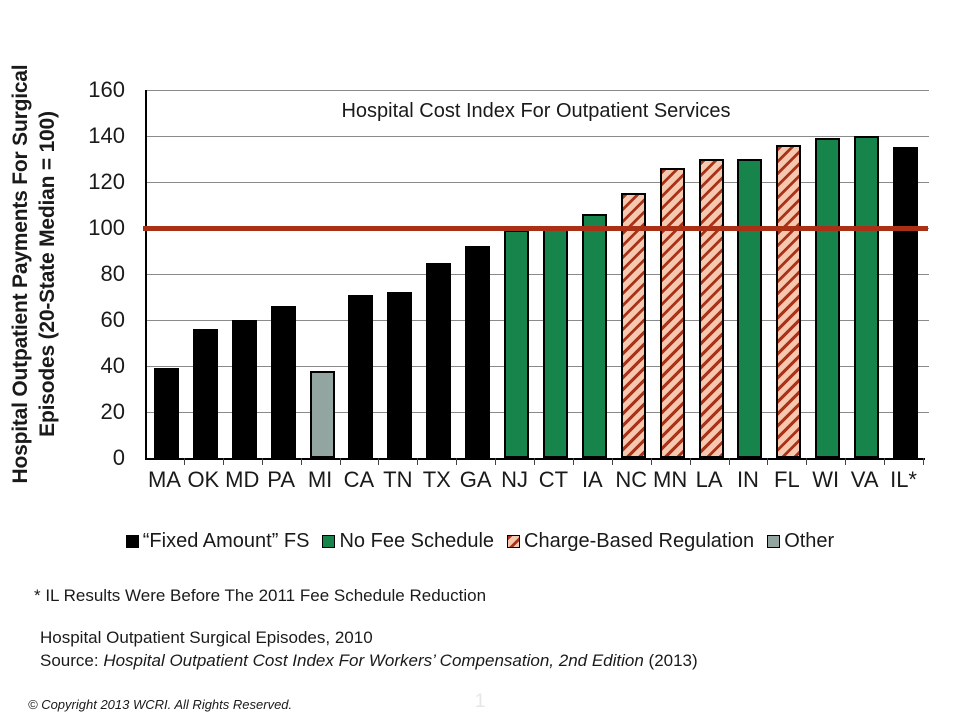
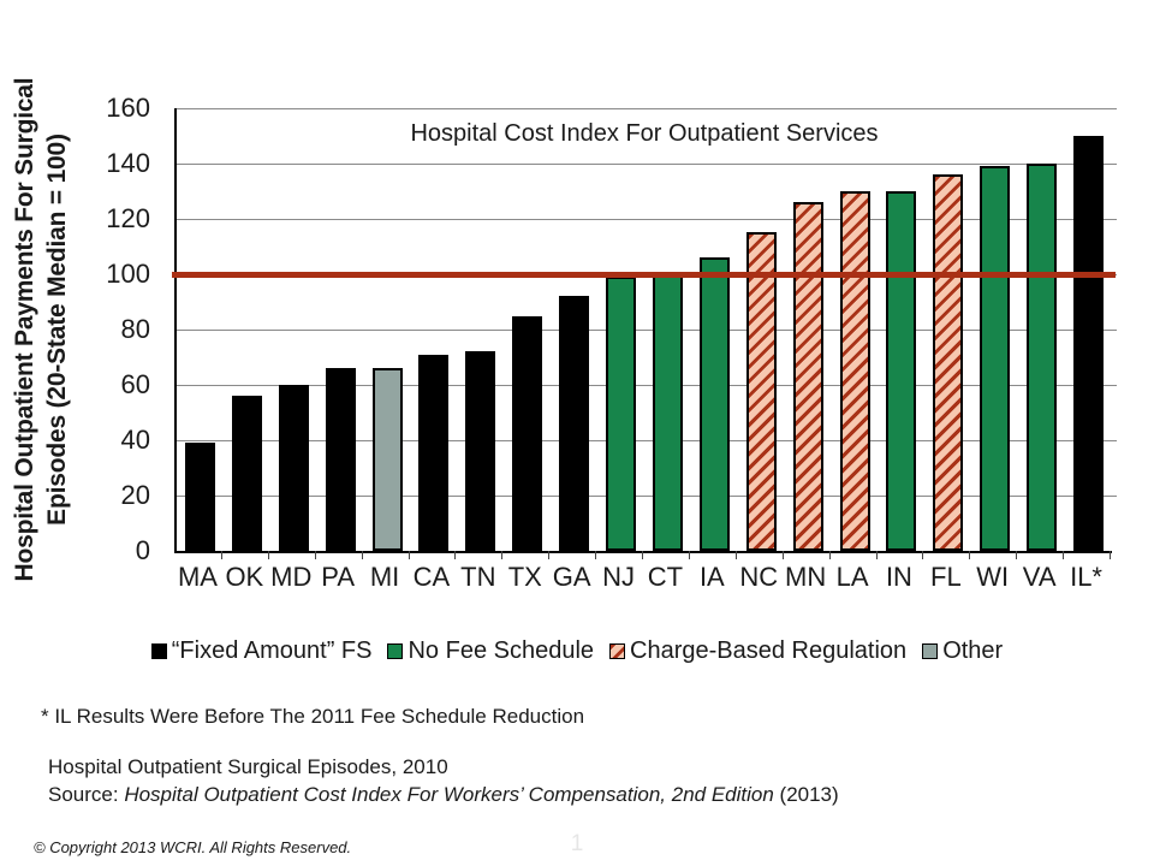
MI: 38 -> 66
IL*: 135 -> 150
